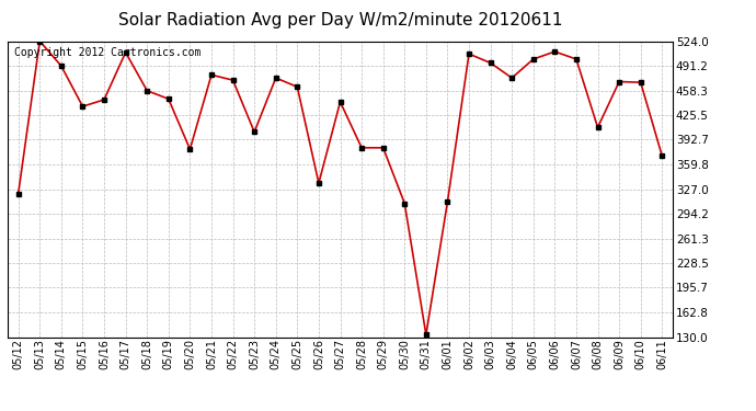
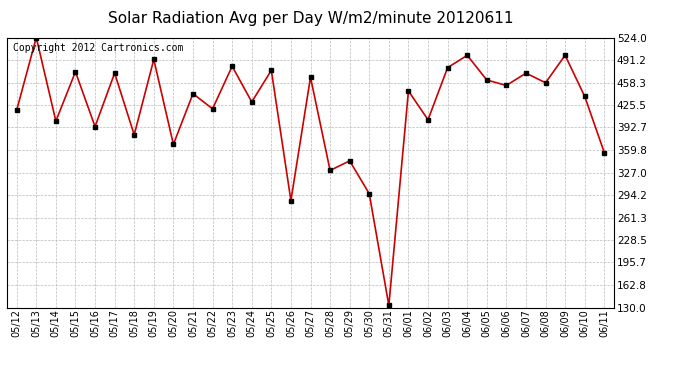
05/12: 321 -> 418
05/14: 491 -> 402
05/15: 437 -> 474
05/16: 446 -> 394
05/17: 509 -> 472
05/18: 458 -> 382
05/19: 447 -> 492
05/20: 380 -> 368
05/21: 479 -> 442
05/22: 472 -> 420
05/23: 403 -> 482
05/24: 475 -> 430
05/25: 463 -> 476
05/26: 335 -> 286
05/27: 443 -> 466
05/28: 382 -> 330
05/29: 382 -> 344
05/30: 308 -> 296
06/01: 310 -> 446
06/02: 507 -> 404
06/03: 495 -> 480
06/04: 475 -> 498
06/05: 500 -> 462
06/06: 510 -> 454
06/07: 500 -> 472
06/08: 409 -> 458
06/09: 470 -> 498
06/10: 469 -> 438
06/11: 371 -> 356
